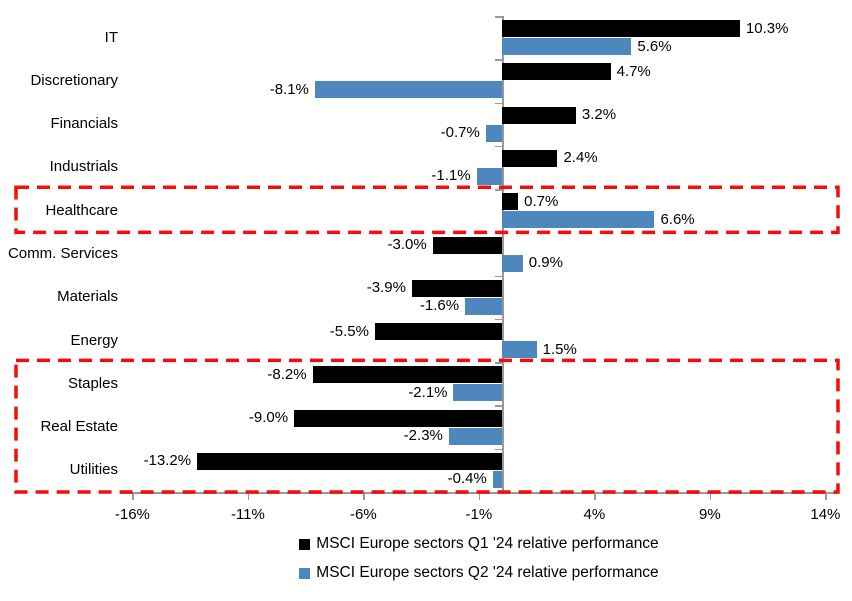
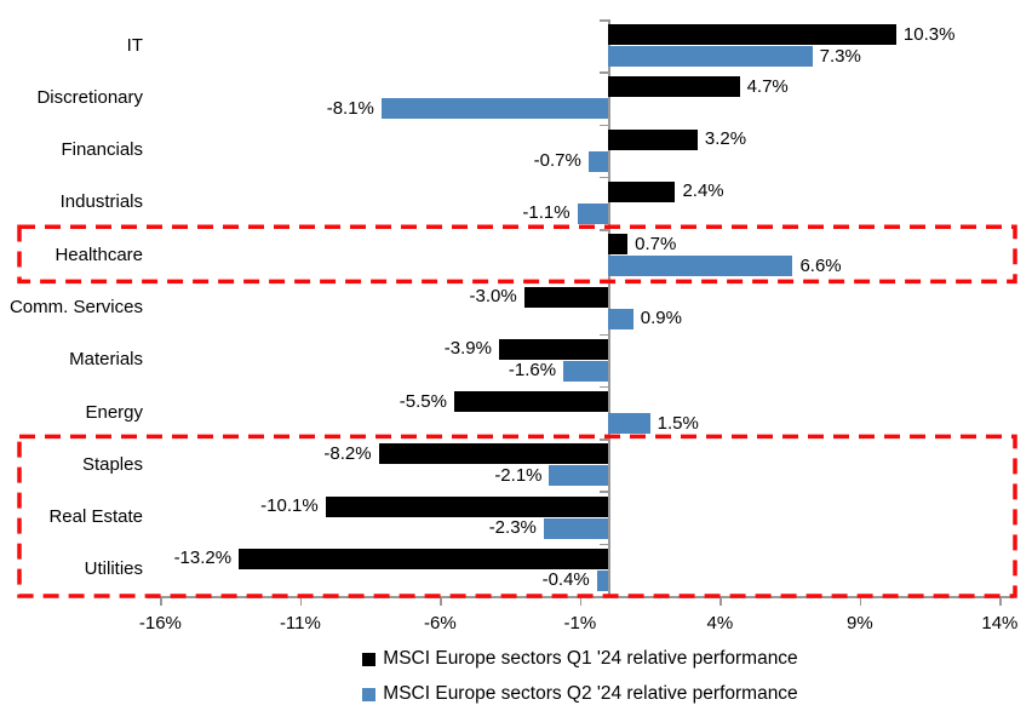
MSCI Europe sectors Q2 '24 relative performance/IT: 5.6% -> 7.3%
MSCI Europe sectors Q1 '24 relative performance/Real Estate: -9.0% -> -10.1%
